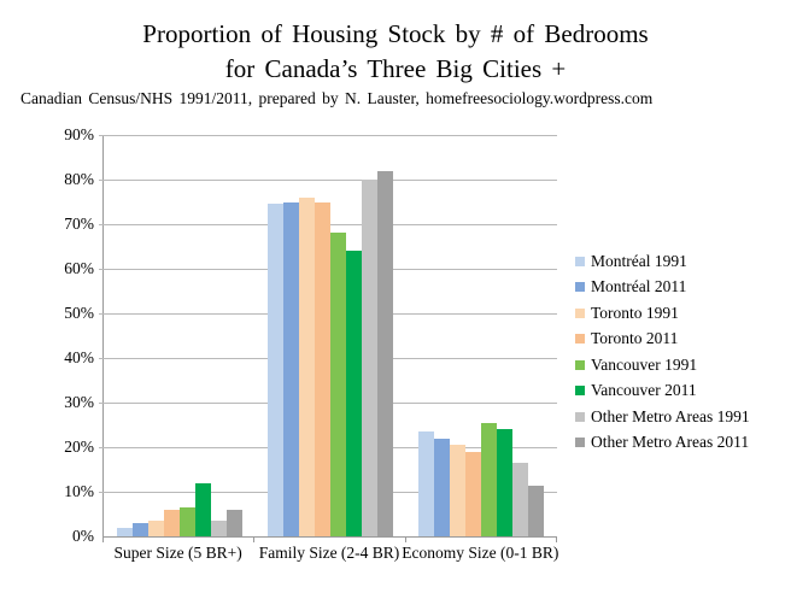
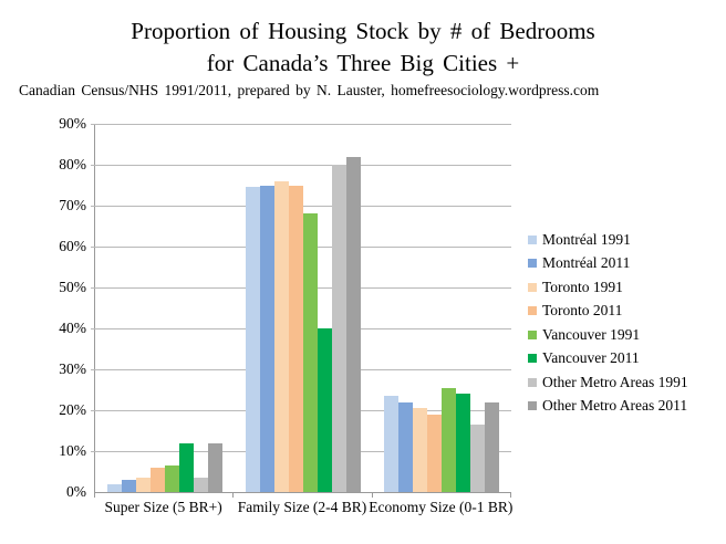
Other Metro Areas 2011/Super Size (5 BR+): 6% -> 12%
Vancouver 2011/Family Size (2-4 BR): 64% -> 40%
Other Metro Areas 2011/Economy Size (0-1 BR): 12% -> 22%
